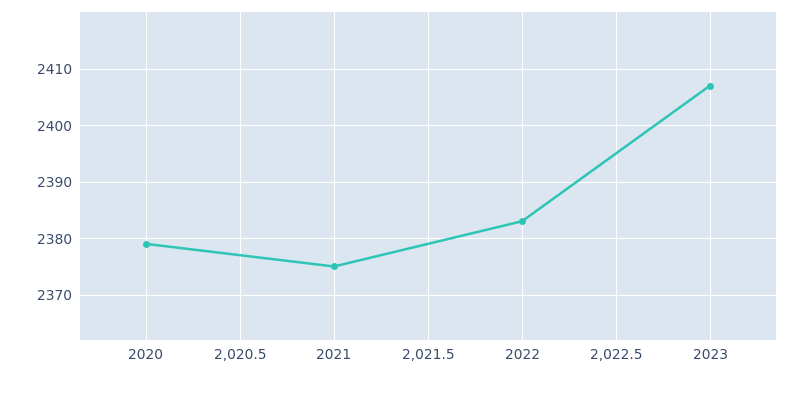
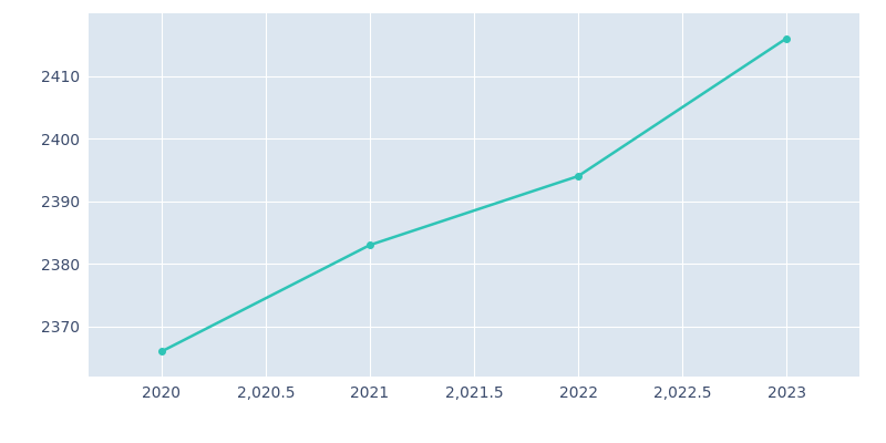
2020: 2379 -> 2366
2021: 2375 -> 2383
2022: 2383 -> 2394
2023: 2407 -> 2416
